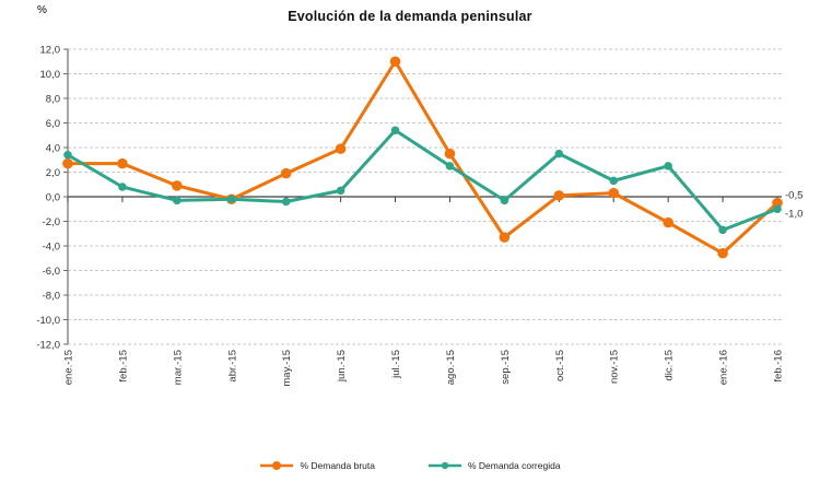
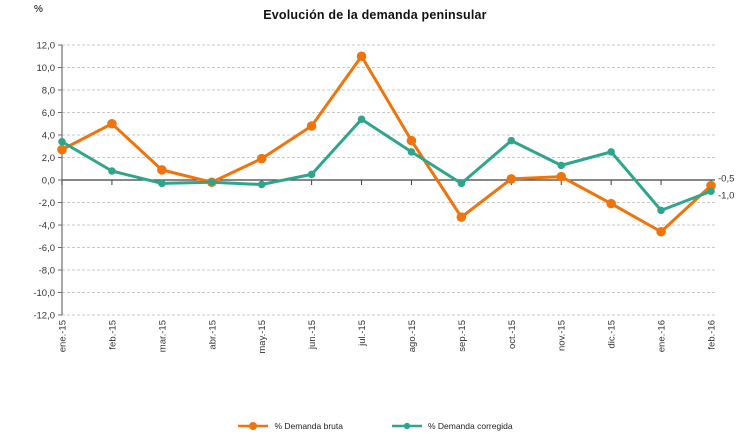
% Demanda bruta/feb.-15: 2,7 -> 5,0
% Demanda bruta/jun.-15: 3,9 -> 4,8
